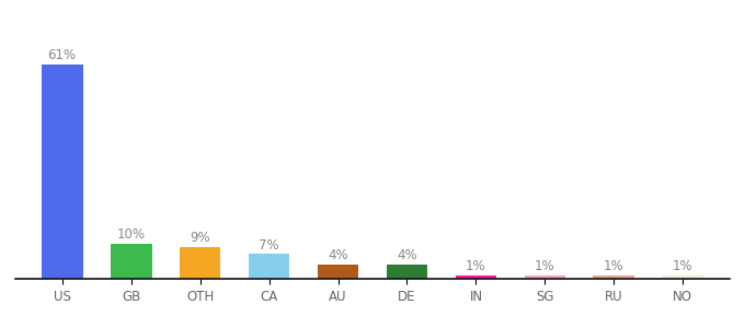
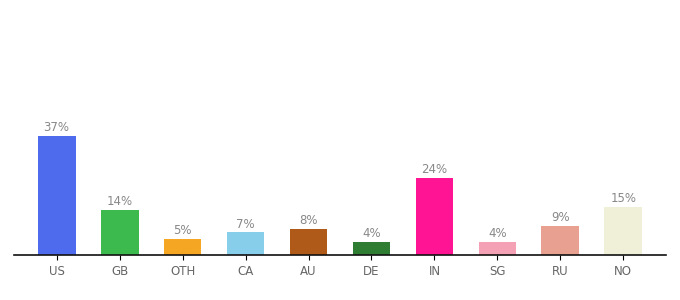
US: 61% -> 37%
GB: 10% -> 14%
OTH: 9% -> 5%
AU: 4% -> 8%
IN: 1% -> 24%
SG: 1% -> 4%
RU: 1% -> 9%
NO: 1% -> 15%
